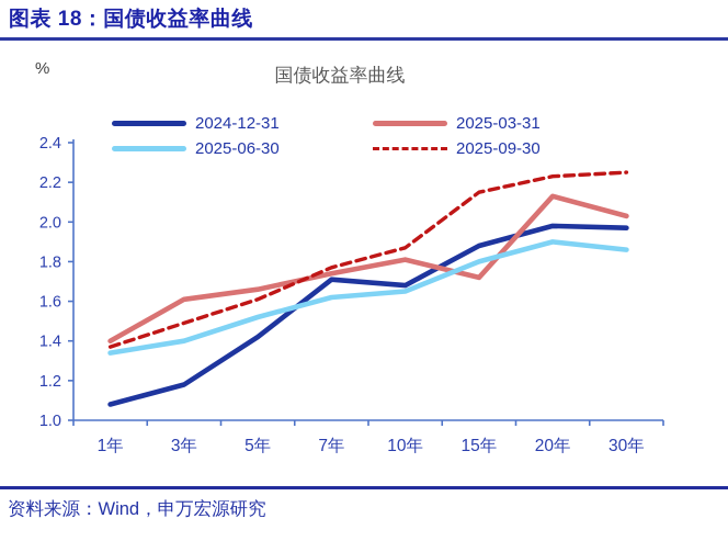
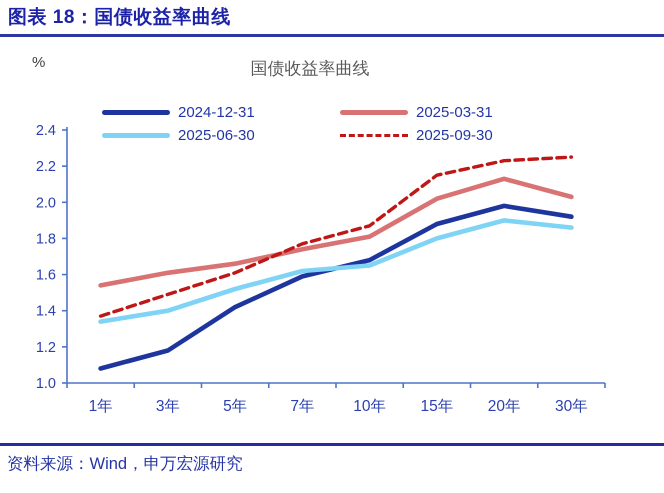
2025-03-31/1年: 1.40 -> 1.54
2024-12-31/7年: 1.71 -> 1.59
2025-03-31/15年: 1.72 -> 2.02
2024-12-31/30年: 1.97 -> 1.92
